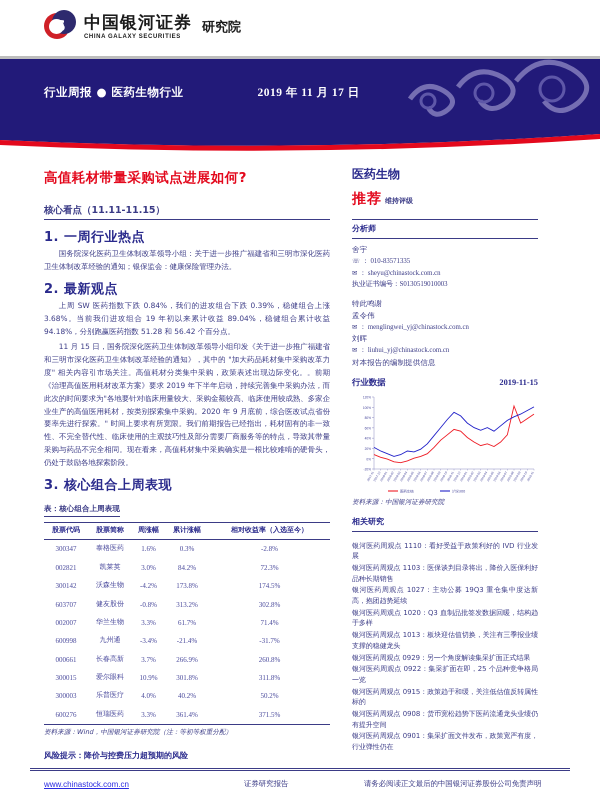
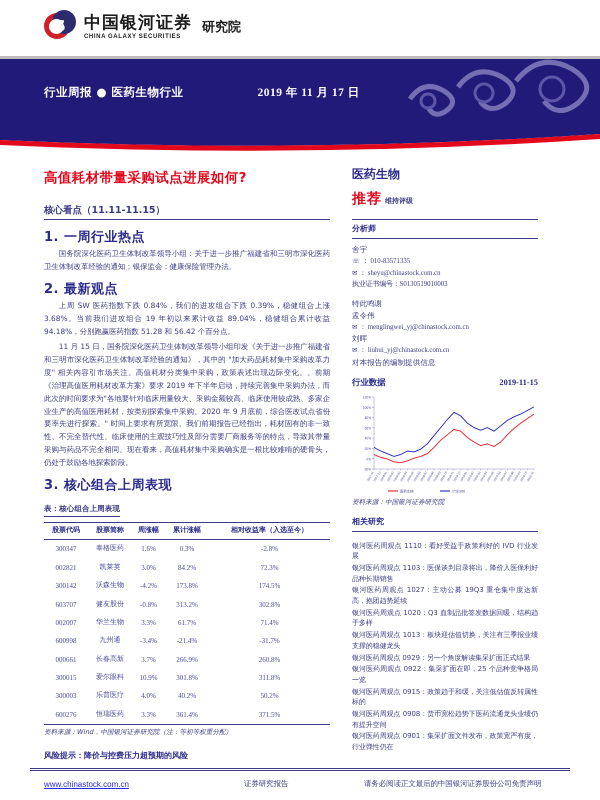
医药生物/2019-08: 110% -> 60%
